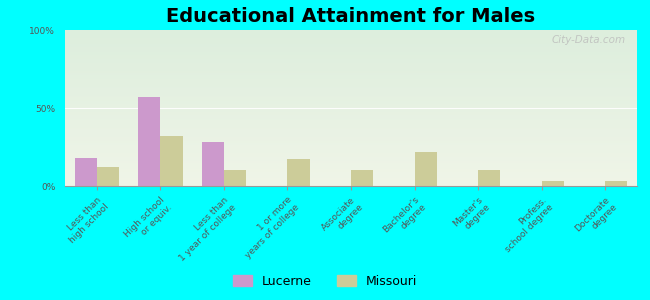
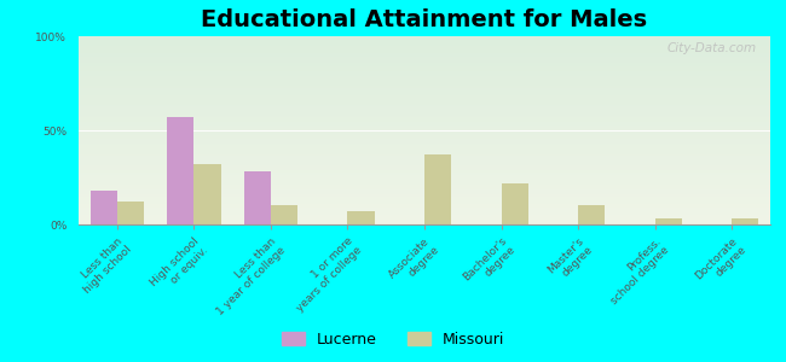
Missouri/1 or more years of college: 17% -> 7%
Missouri/Associate degree: 10% -> 37%
